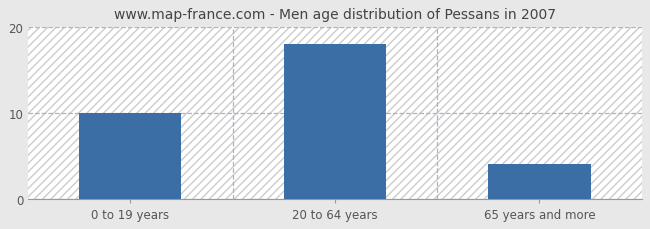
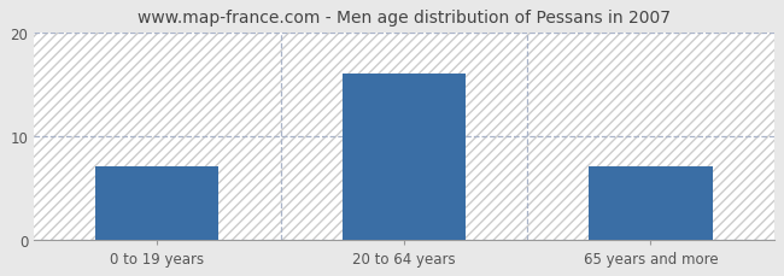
0 to 19 years: 10 -> 7
20 to 64 years: 18 -> 16
65 years and more: 4 -> 7
